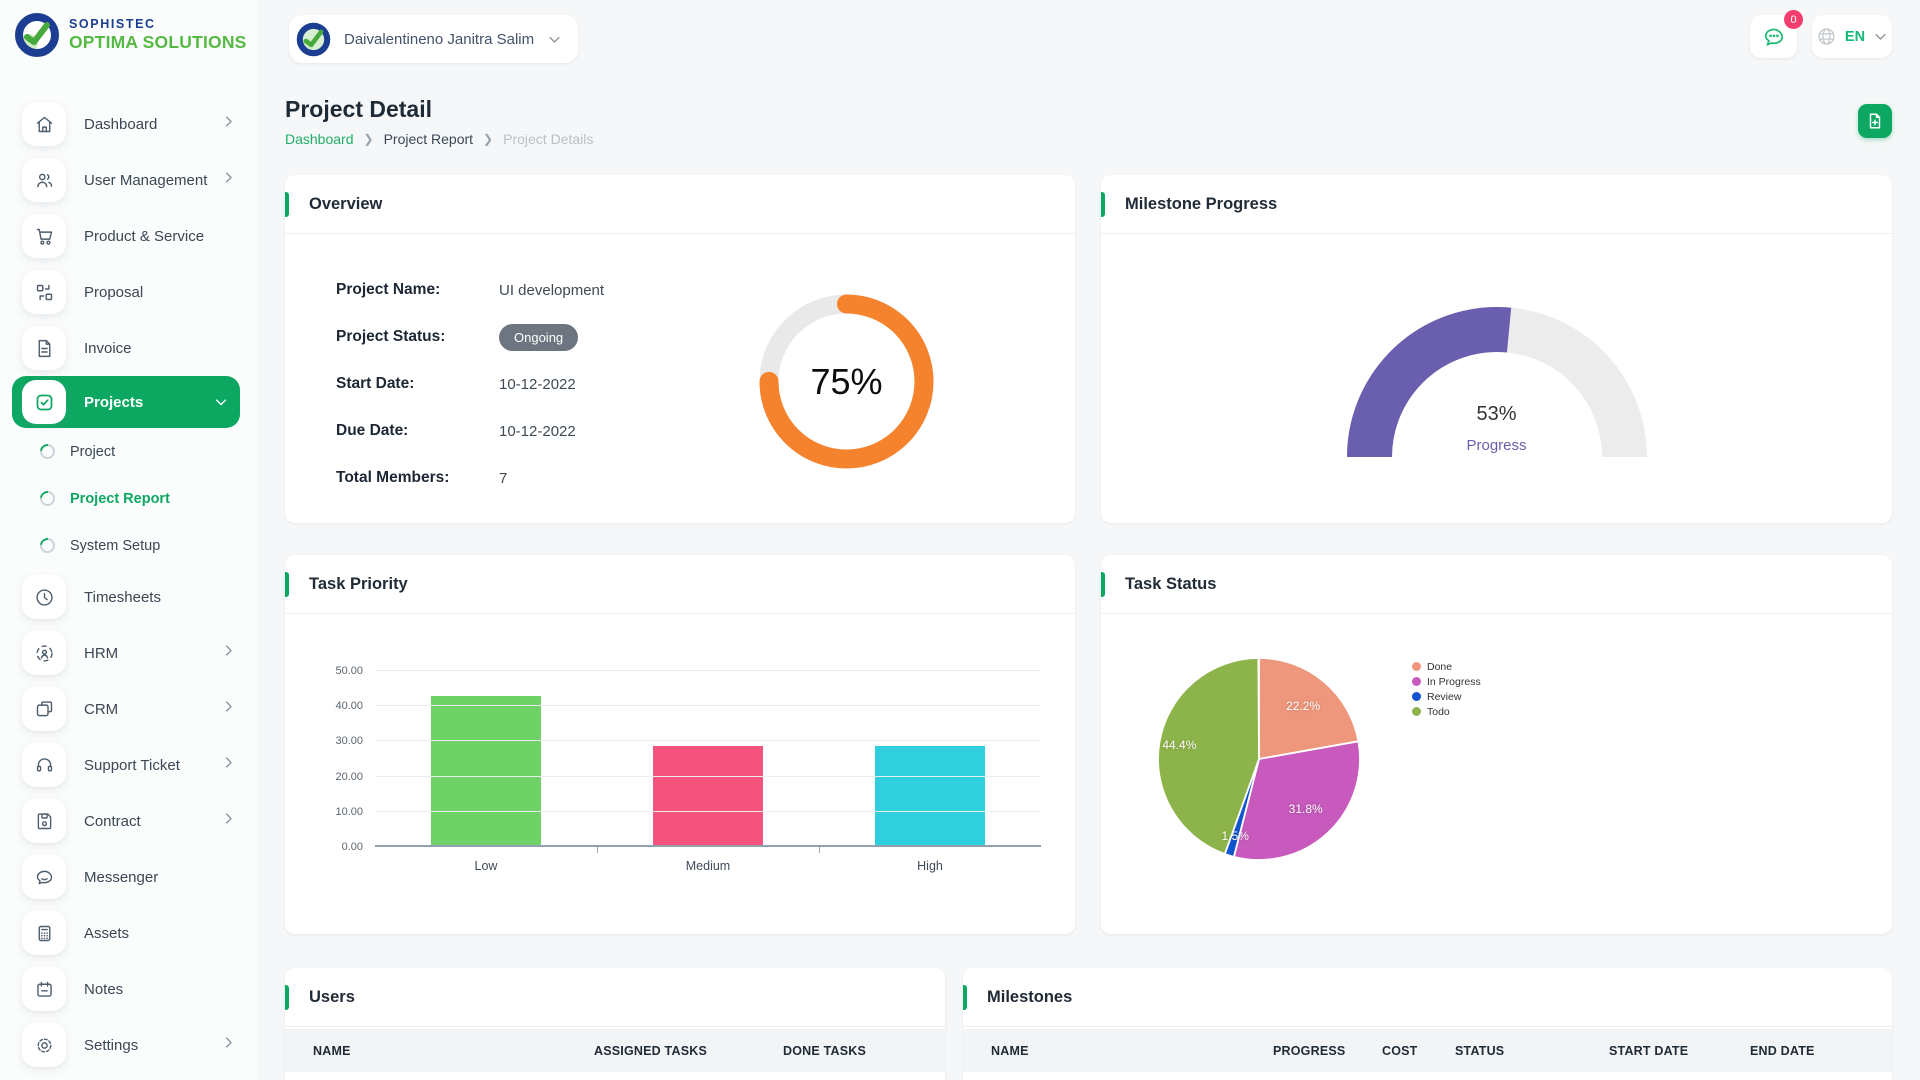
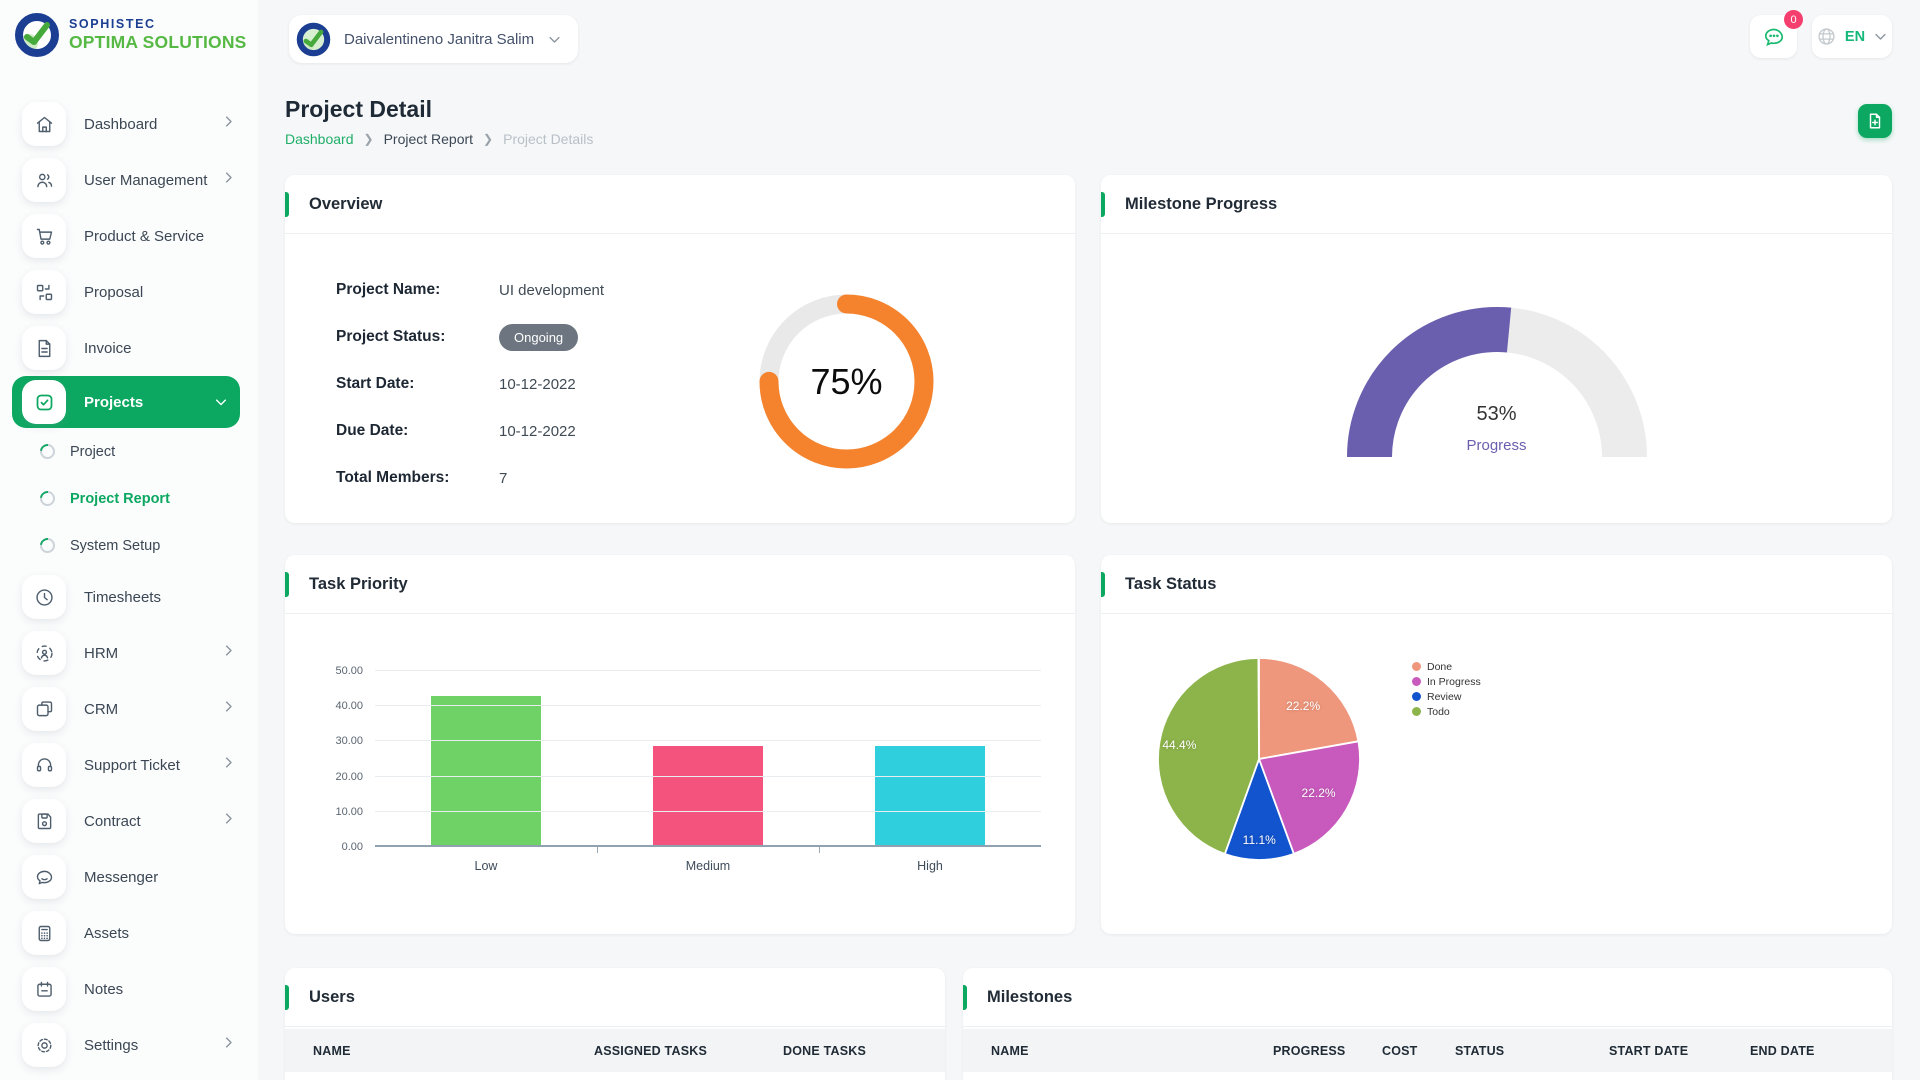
Task Status/In Progress: 31.8% -> 22.2%
Task Status/Review: 1.5% -> 11.1%
